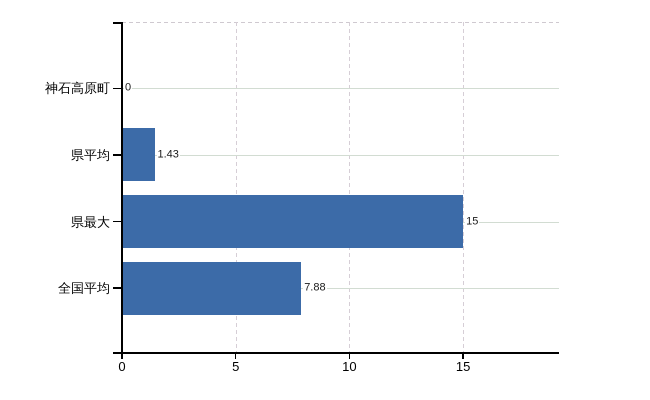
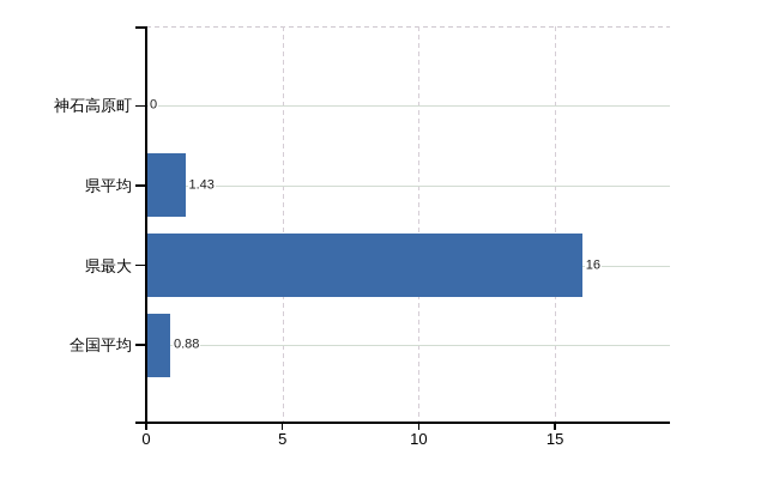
県最大: 15 -> 16
全国平均: 7.88 -> 0.88
